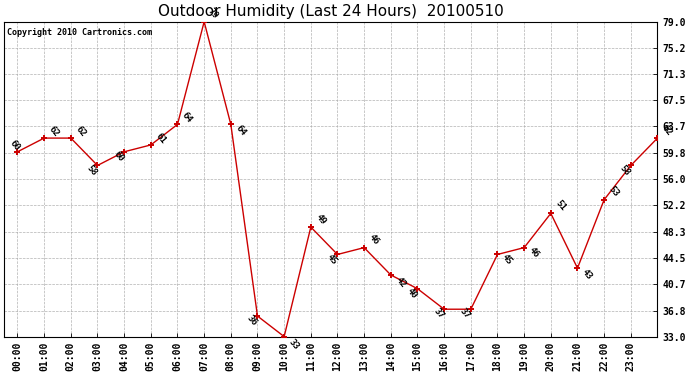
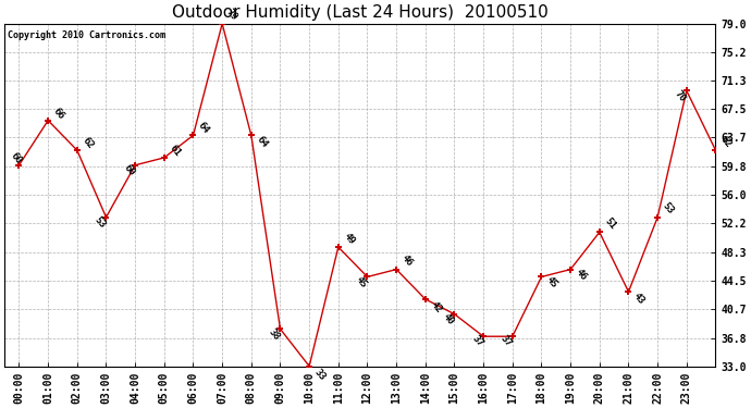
01:00: 62 -> 66
03:00: 58 -> 53
09:00: 36 -> 38
23:00: 58 -> 70
